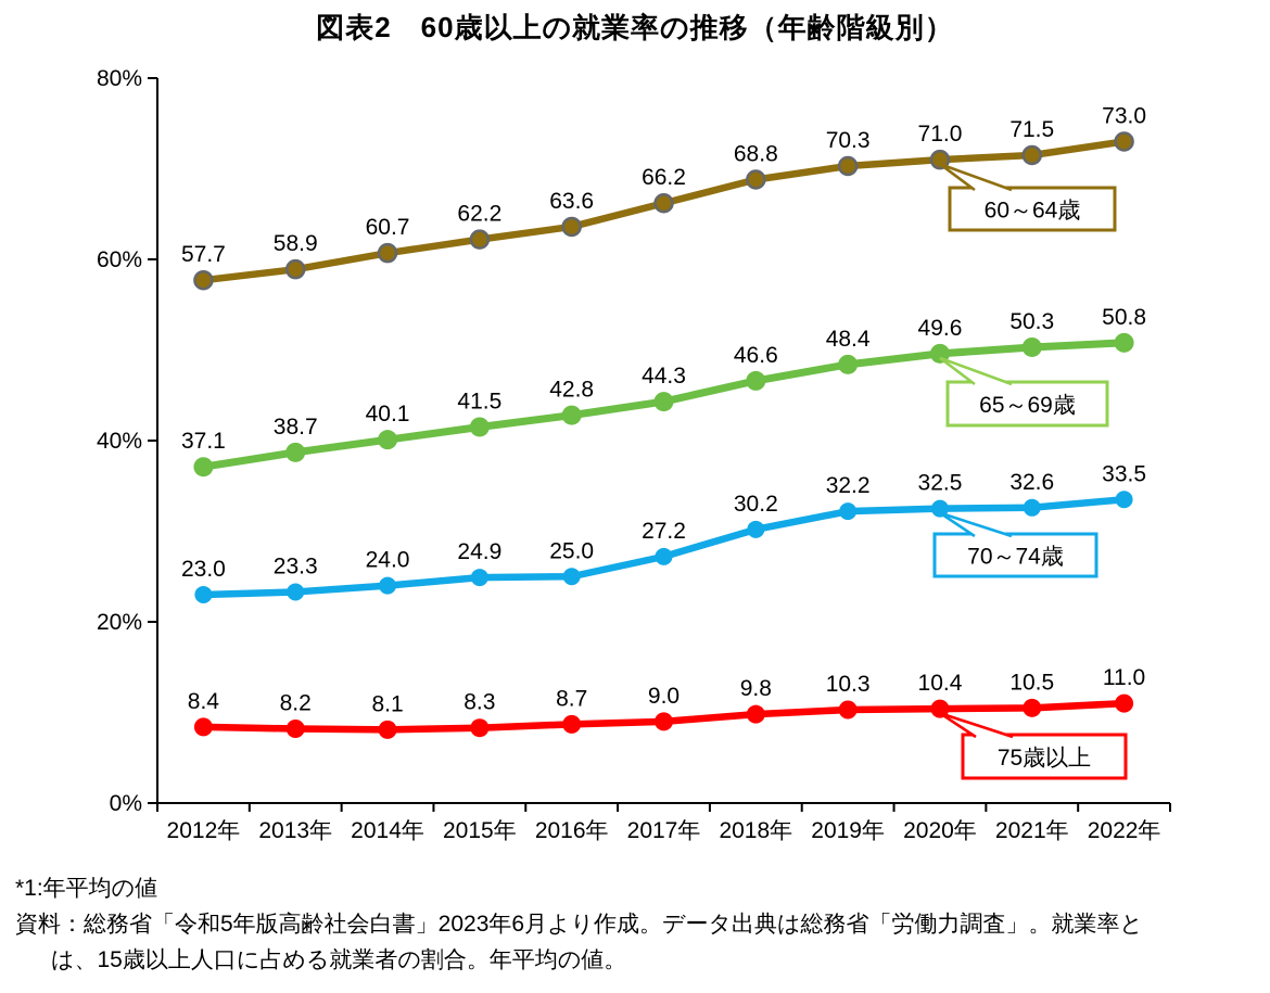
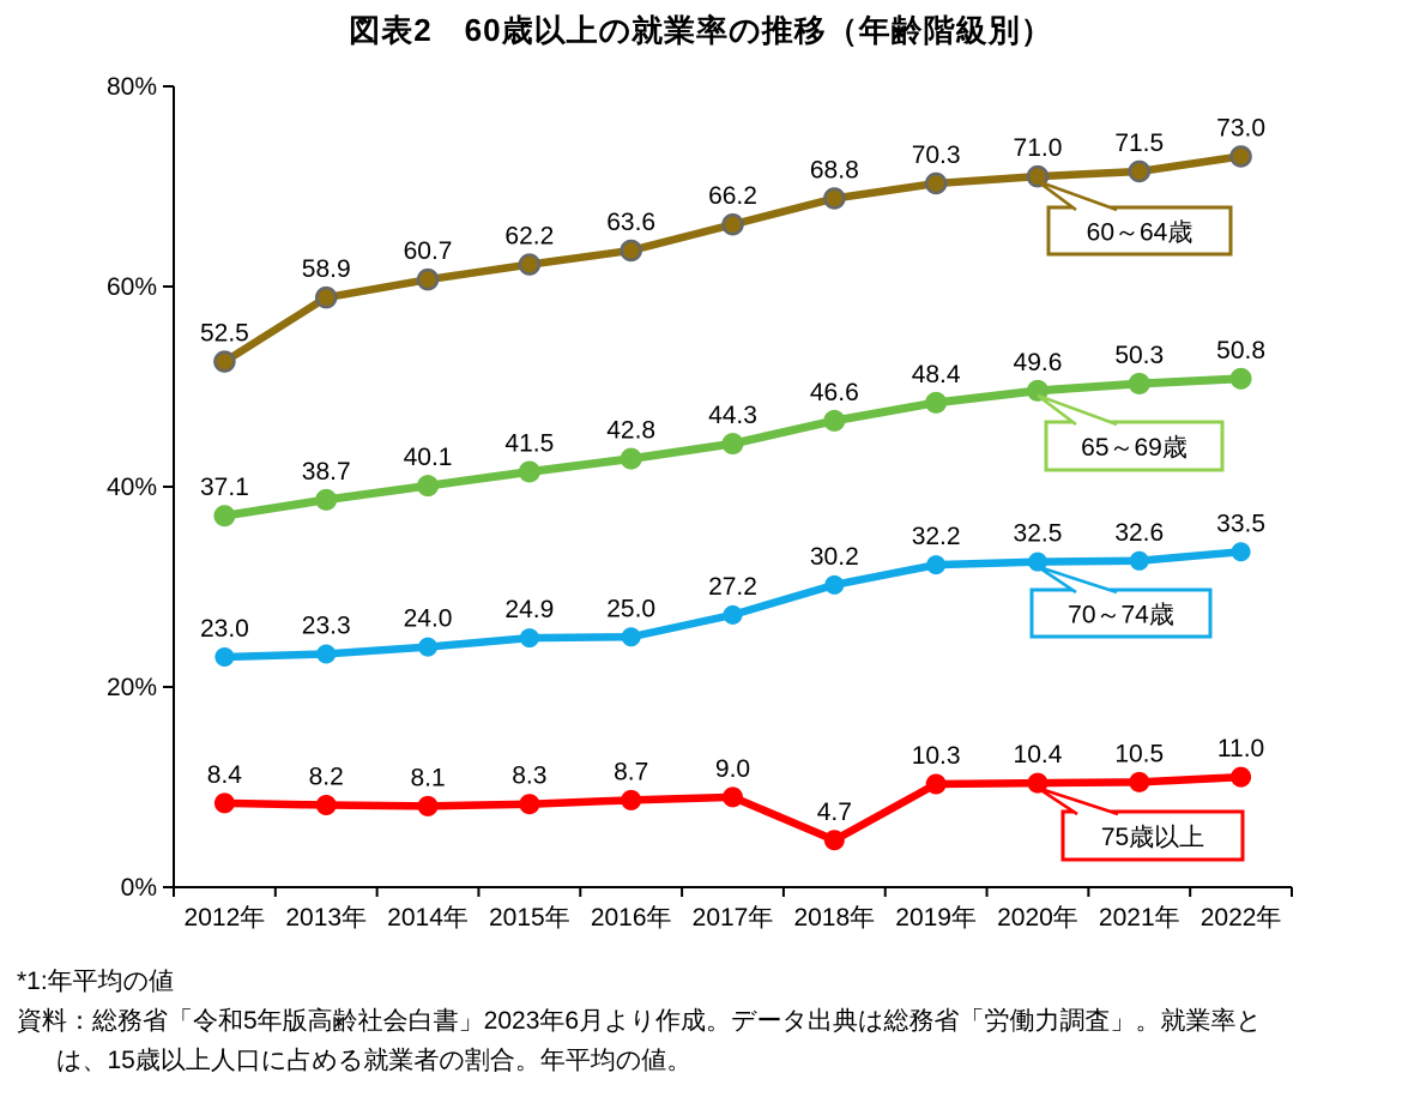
60～64歳/2012年: 57.7 -> 52.5
75歳以上/2018年: 9.8 -> 4.7
